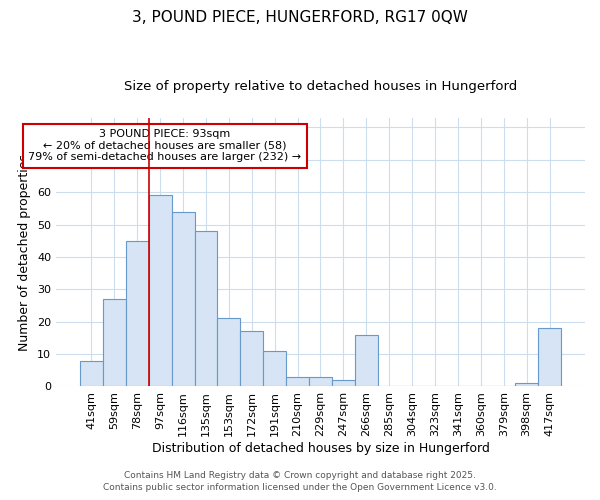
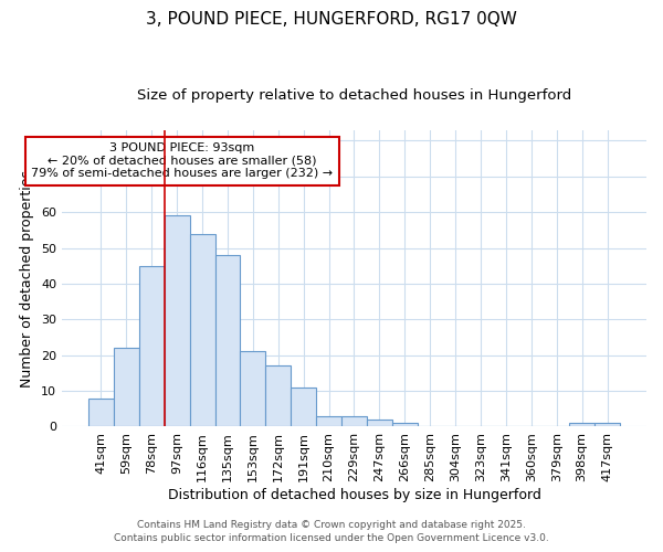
59sqm: 27 -> 22
266sqm: 16 -> 1
417sqm: 18 -> 1
